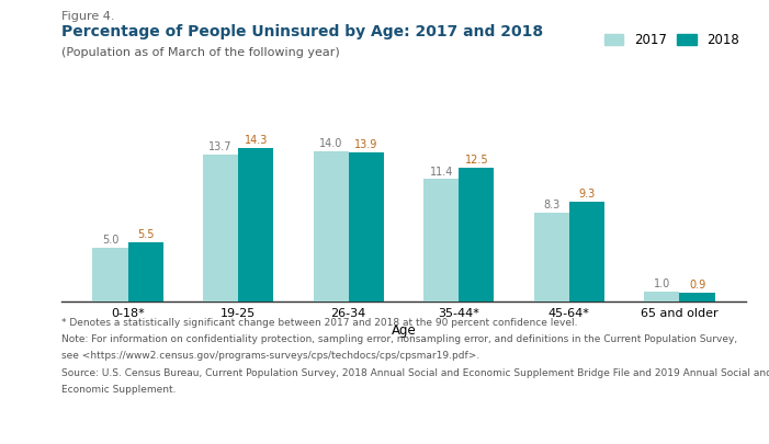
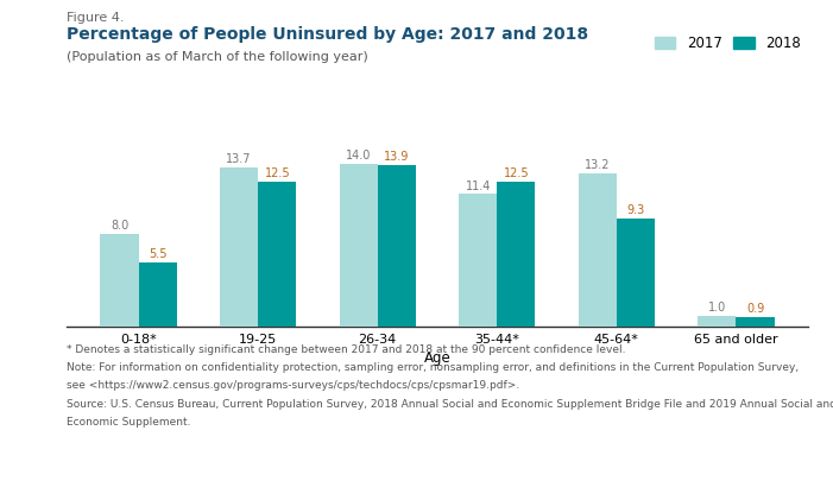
2017/0-18*: 5.0 -> 8.0
2018/19-25: 14.3 -> 12.5
2017/45-64*: 8.3 -> 13.2
